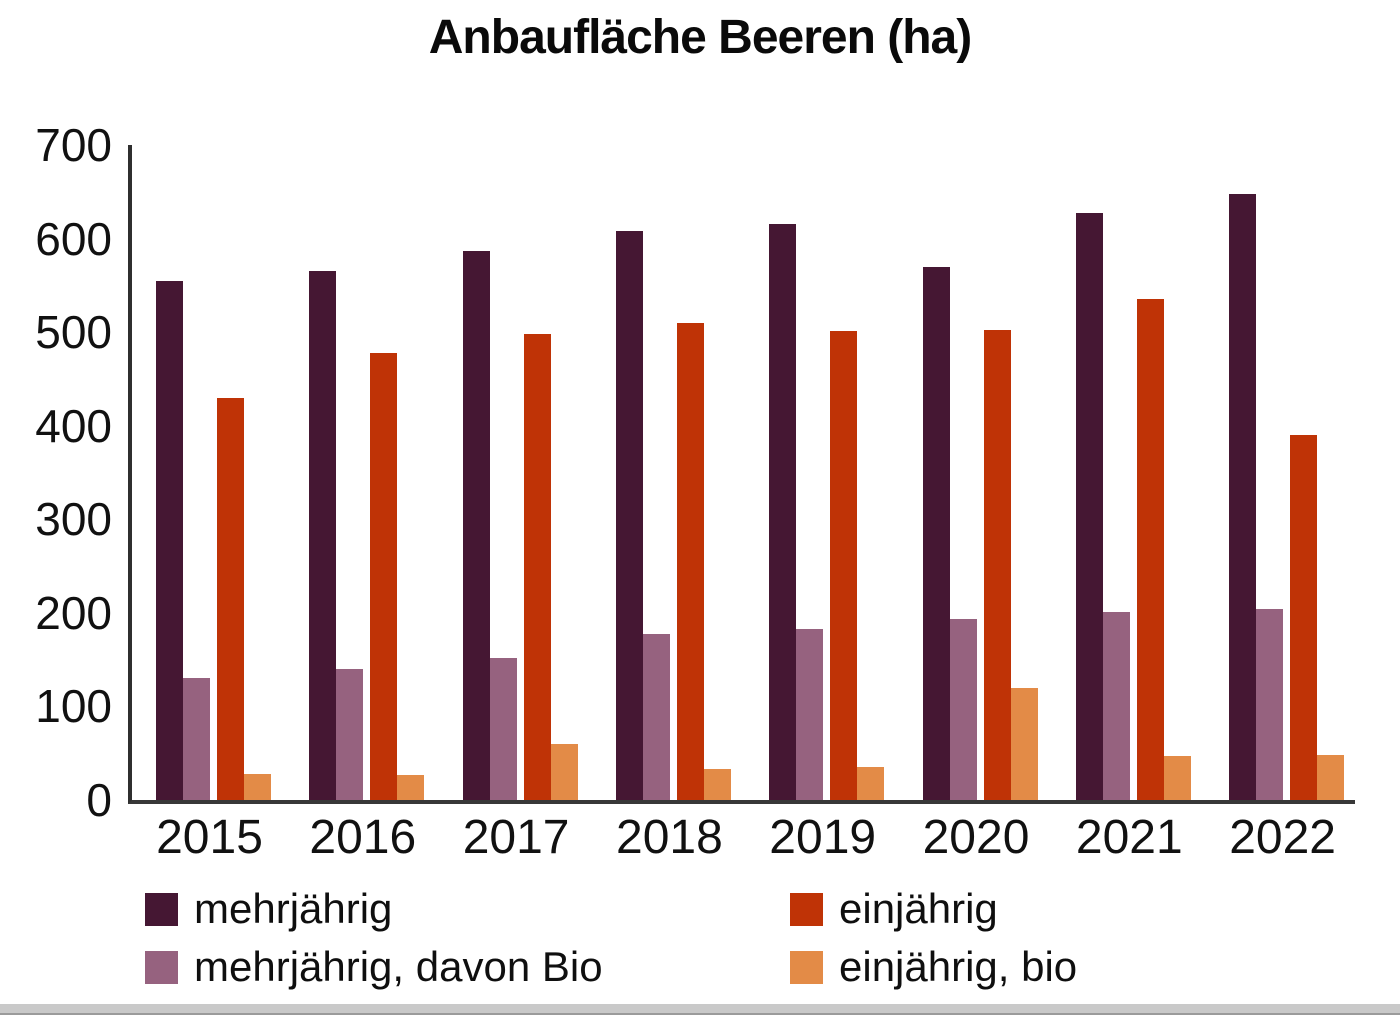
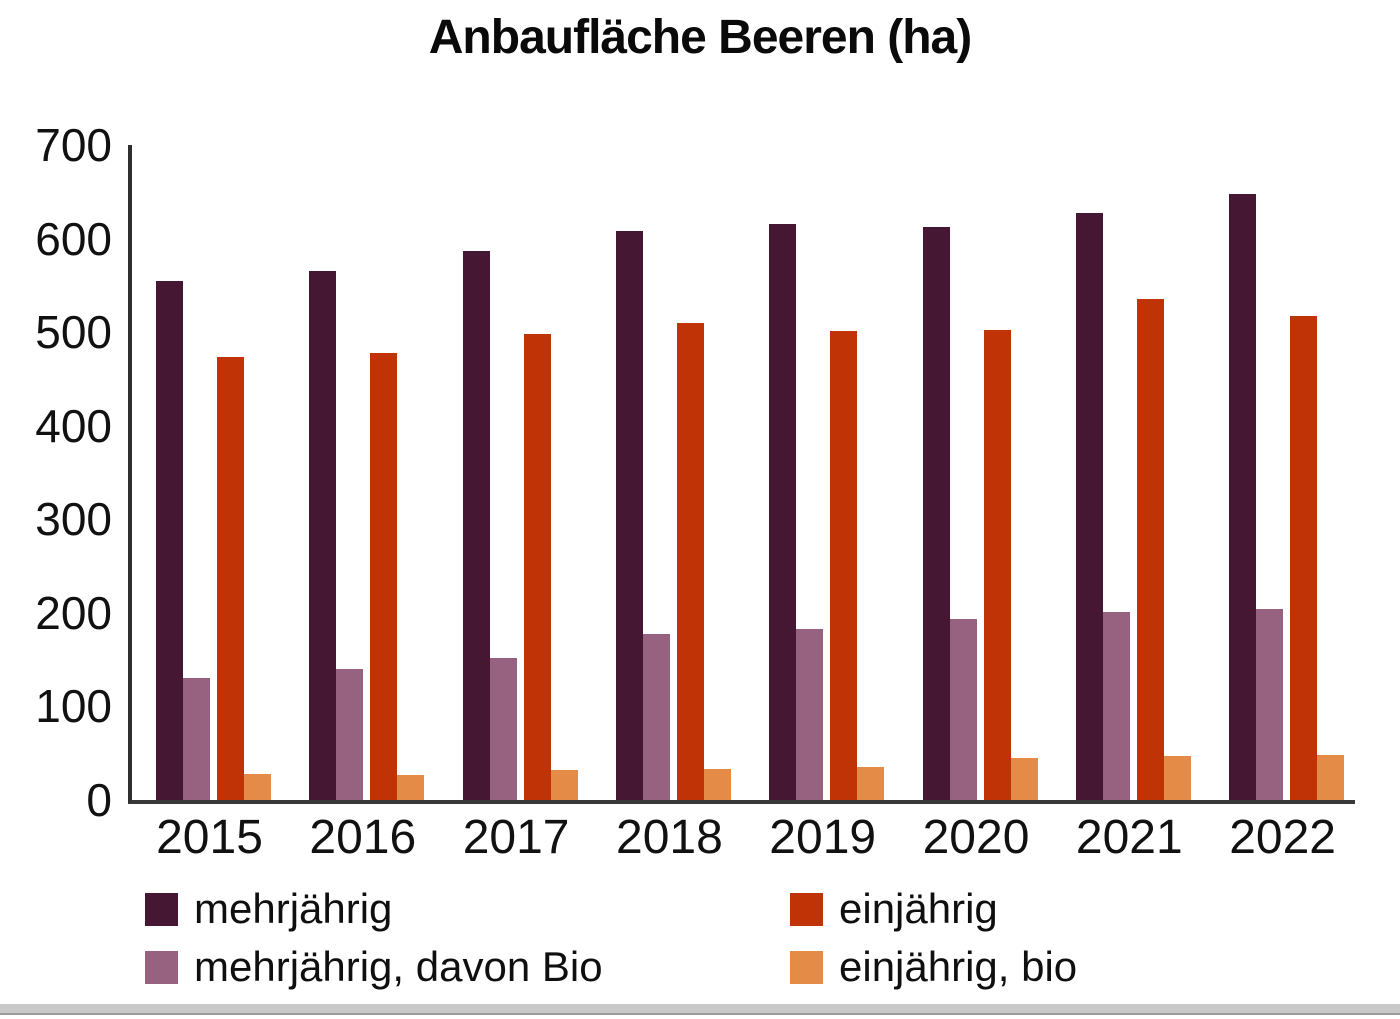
einjährig/2015: 430 -> 470
einjährig, bio/2017: 60 -> 30
mehrjährig/2020: 570 -> 610
einjährig, bio/2020: 120 -> 40
einjährig/2022: 390 -> 520
